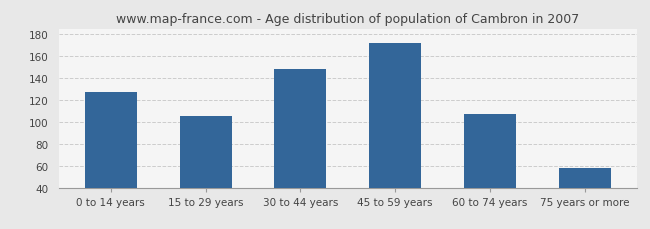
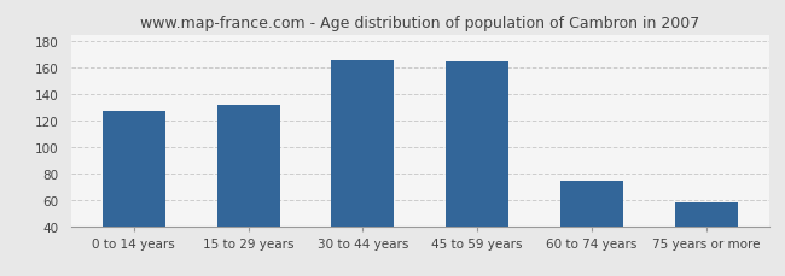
15 to 29 years: 105 -> 132
30 to 44 years: 148 -> 166
45 to 59 years: 172 -> 165
60 to 74 years: 107 -> 74
